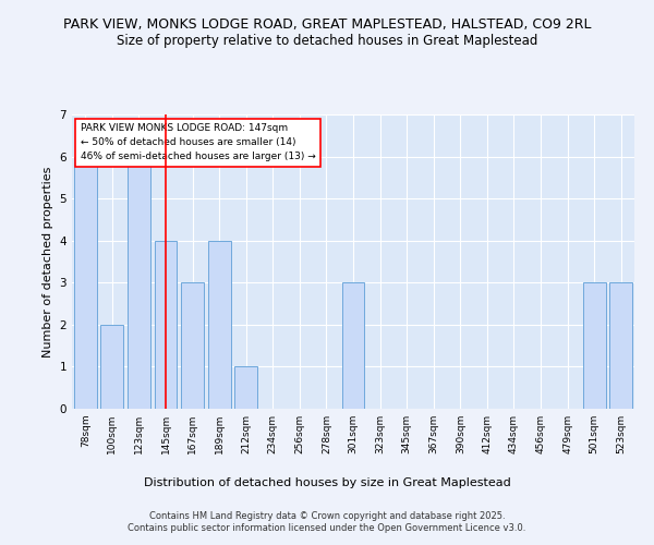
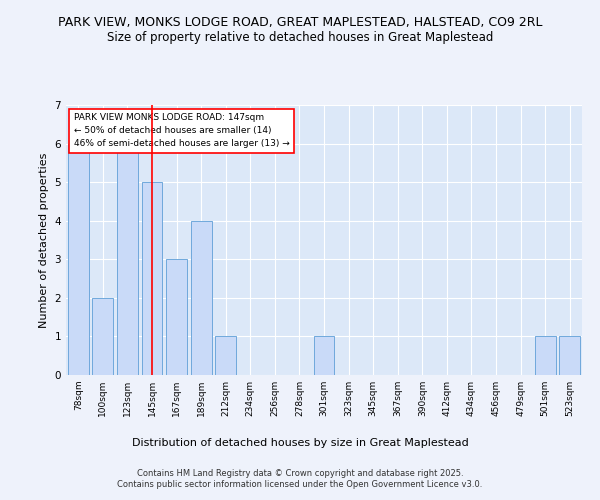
145sqm: 4 -> 5
301sqm: 3 -> 1
501sqm: 3 -> 1
523sqm: 3 -> 1
